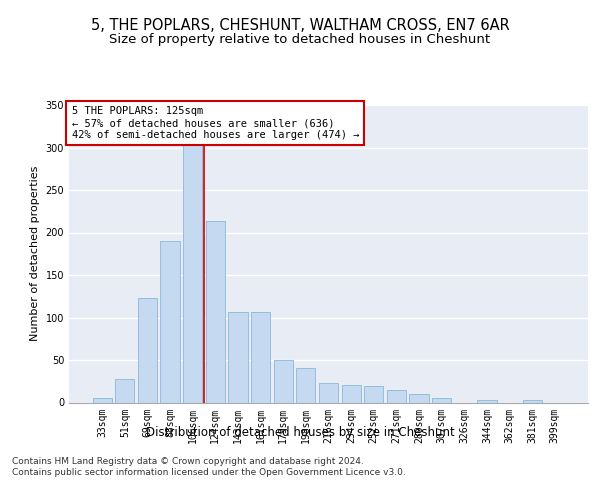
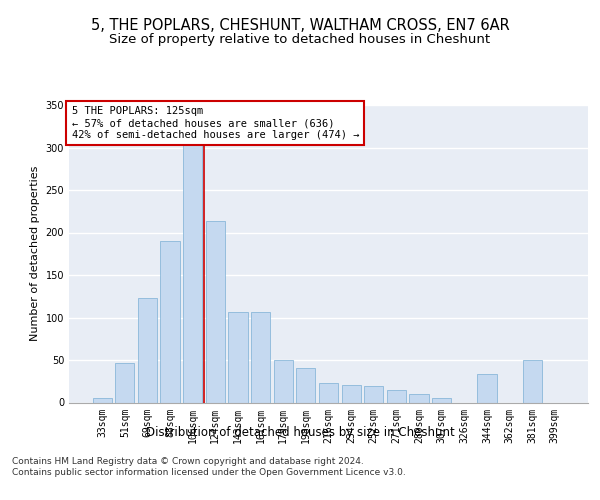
51sqm: 28 -> 46
344sqm: 3 -> 34
381sqm: 3 -> 50
